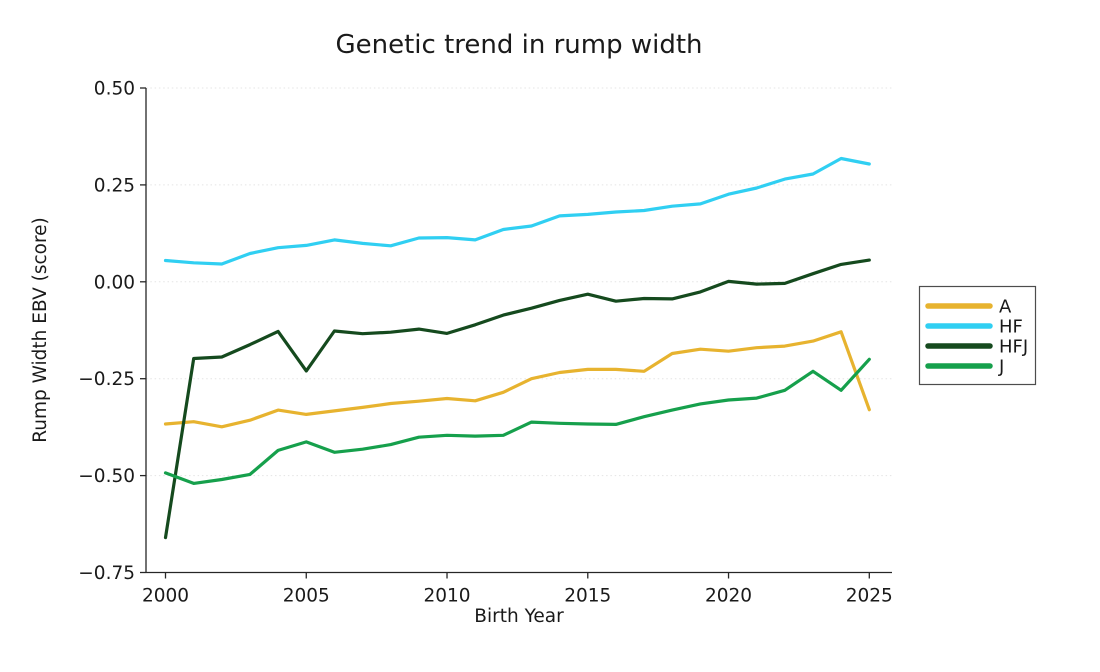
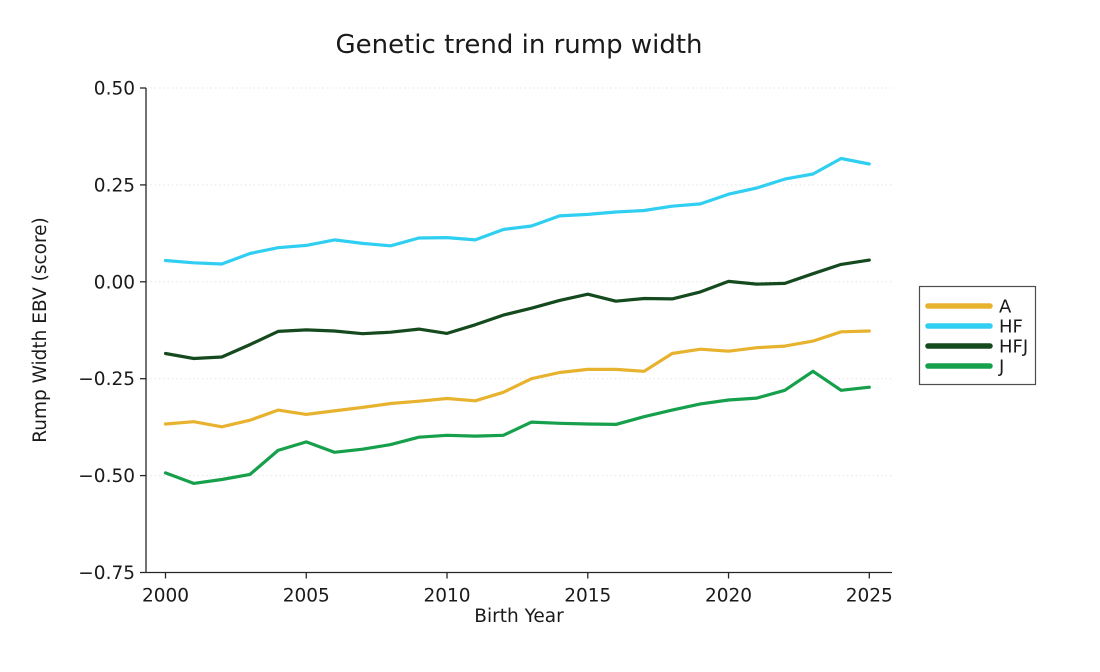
HFJ/2000: -0.66 -> -0.18
HFJ/2005: -0.23 -> -0.12
A/2025: -0.33 -> -0.13
J/2025: -0.20 -> -0.27
